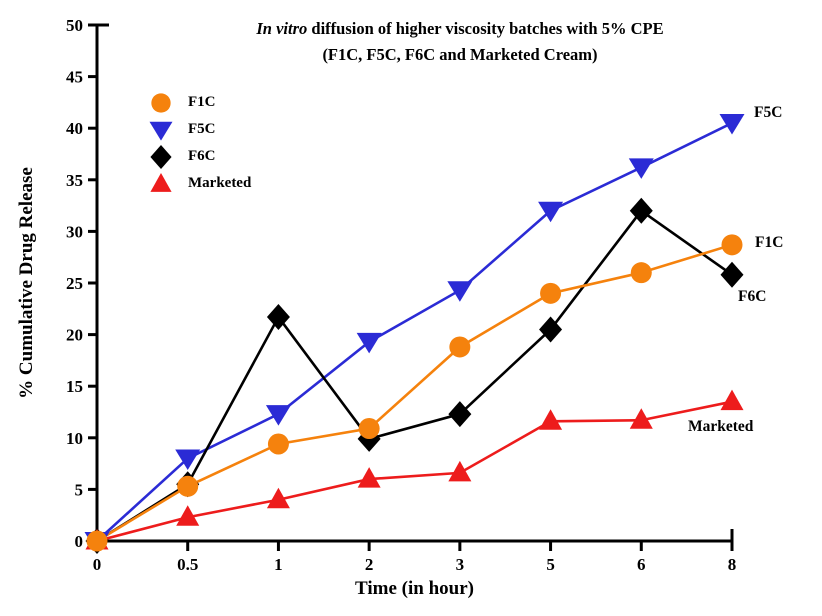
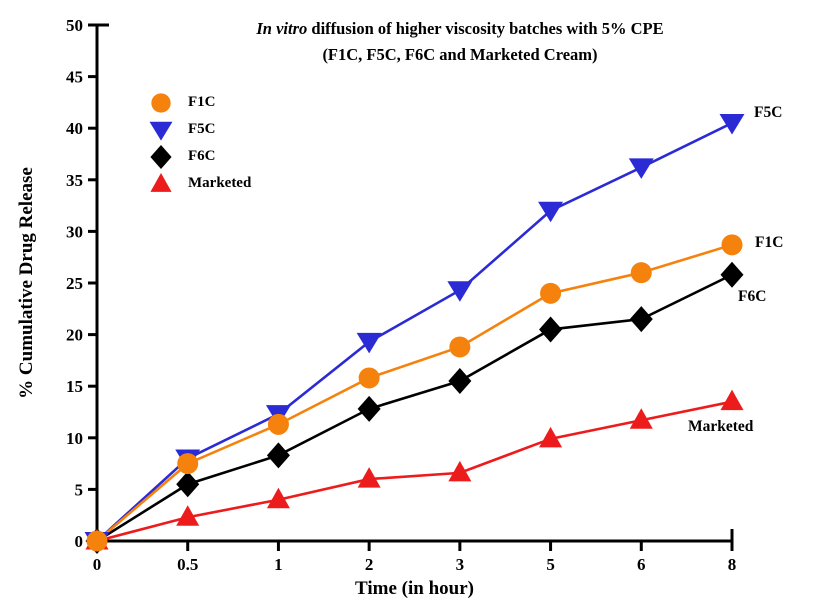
F1C/0.5: 5.3 -> 7.5
F1C/1: 9.4 -> 11.3
F6C/1: 21.7 -> 8.3
F1C/2: 10.9 -> 15.8
F6C/2: 9.9 -> 12.8
F6C/3: 12.3 -> 15.5
Marketed/5: 11.6 -> 9.9
F6C/6: 32.0 -> 21.5
